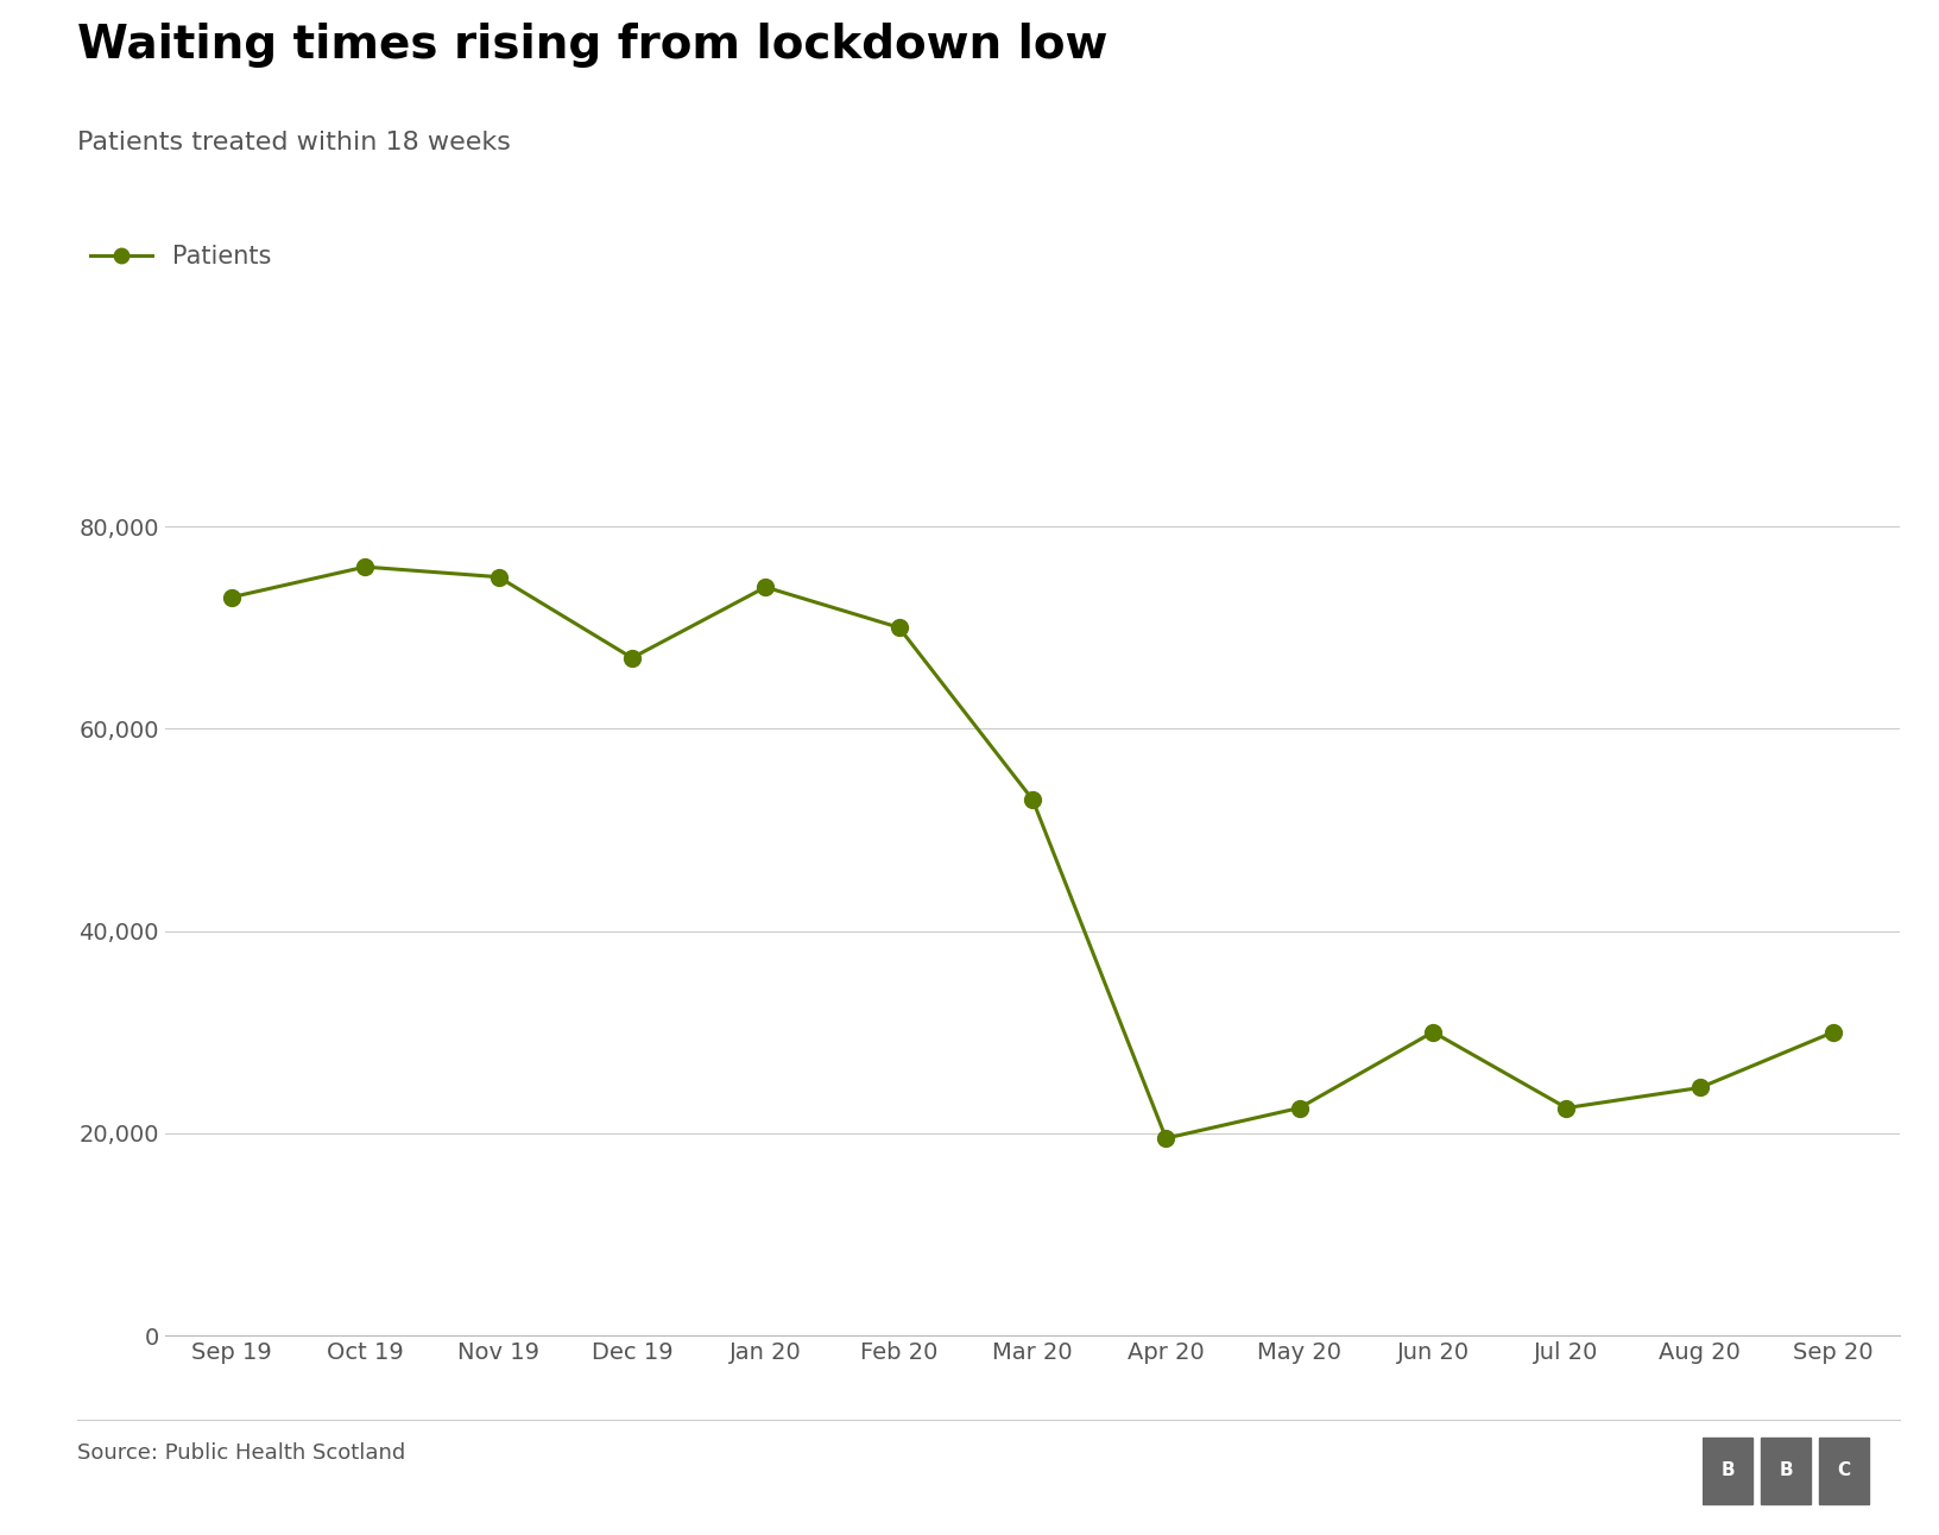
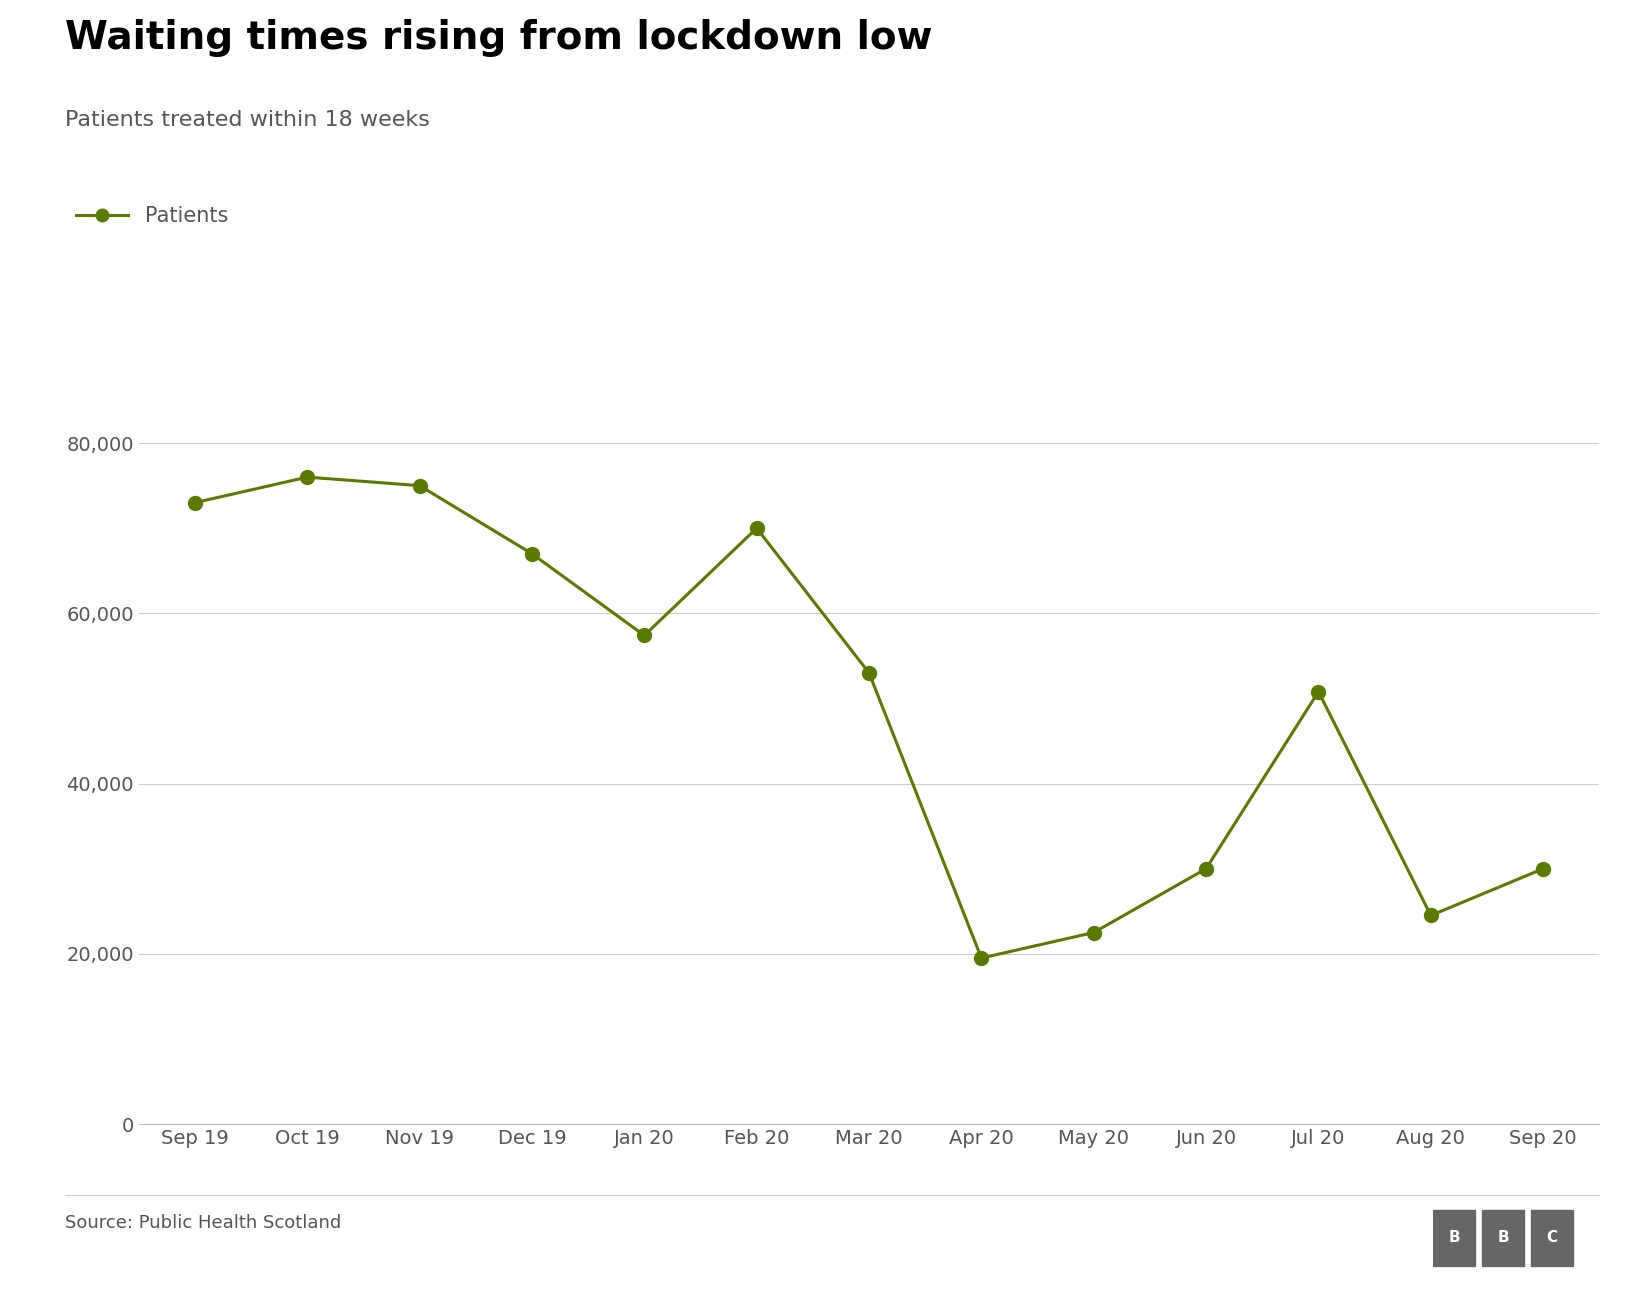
Jan 20: 74,000 -> 57,400
Jul 20: 22,500 -> 50,800
